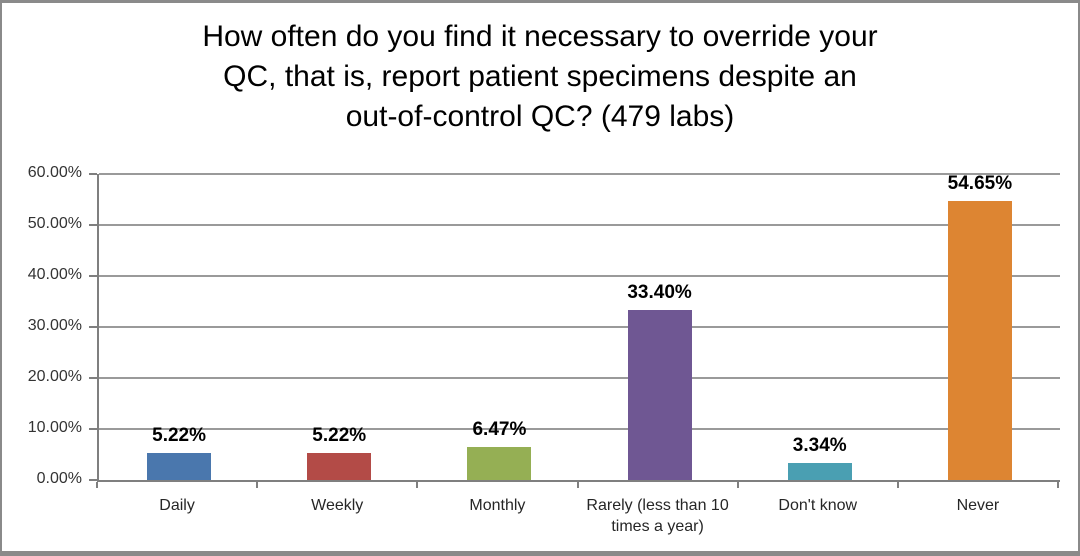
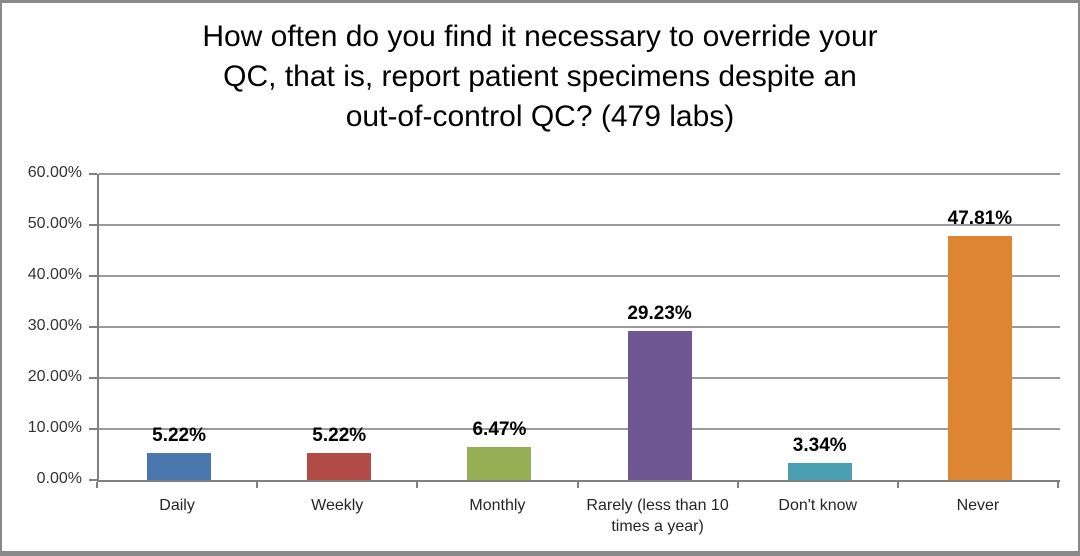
Rarely (less than 10 times a year): 33.40% -> 29.23%
Never: 54.65% -> 47.81%
